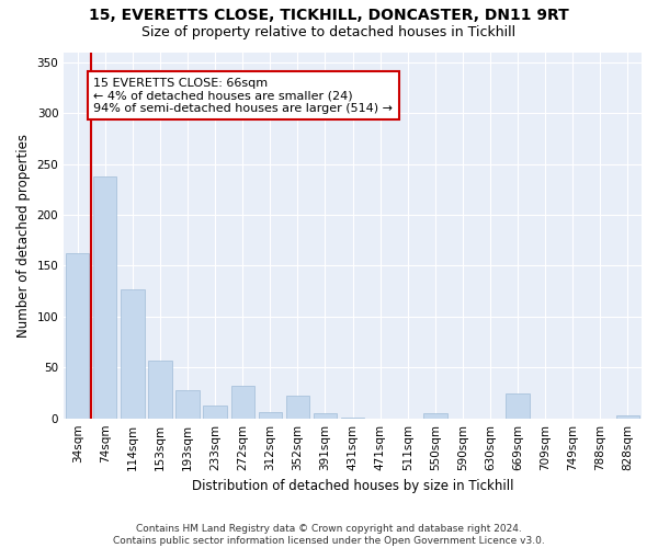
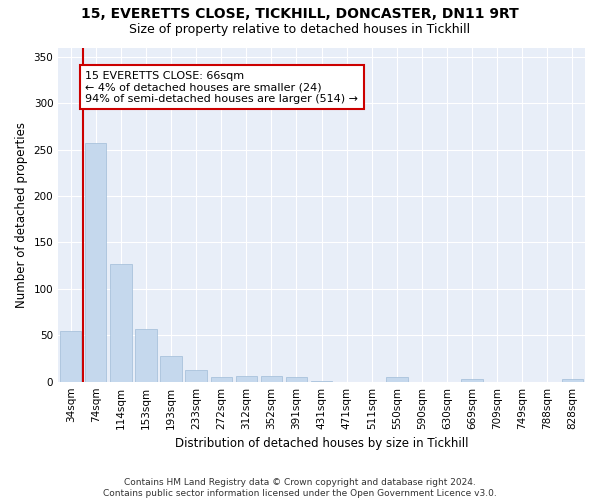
34sqm: 162 -> 55
74sqm: 238 -> 257
272sqm: 32 -> 5
352sqm: 22 -> 6
669sqm: 24 -> 3
